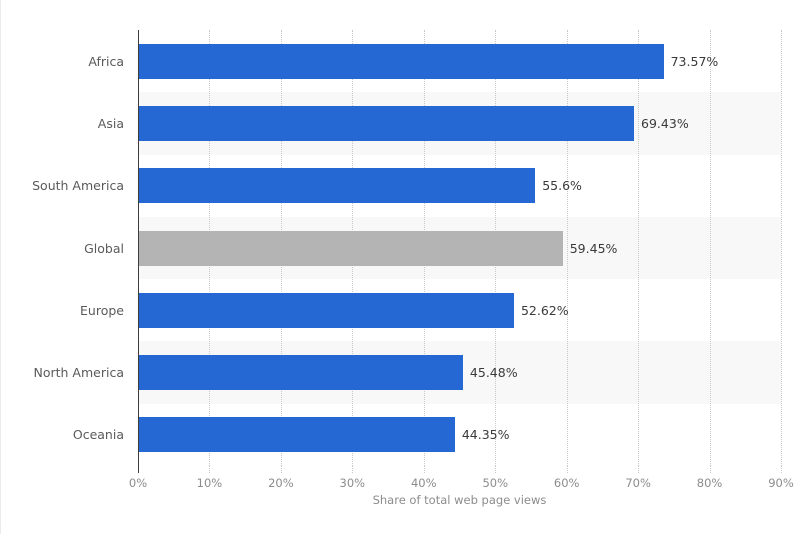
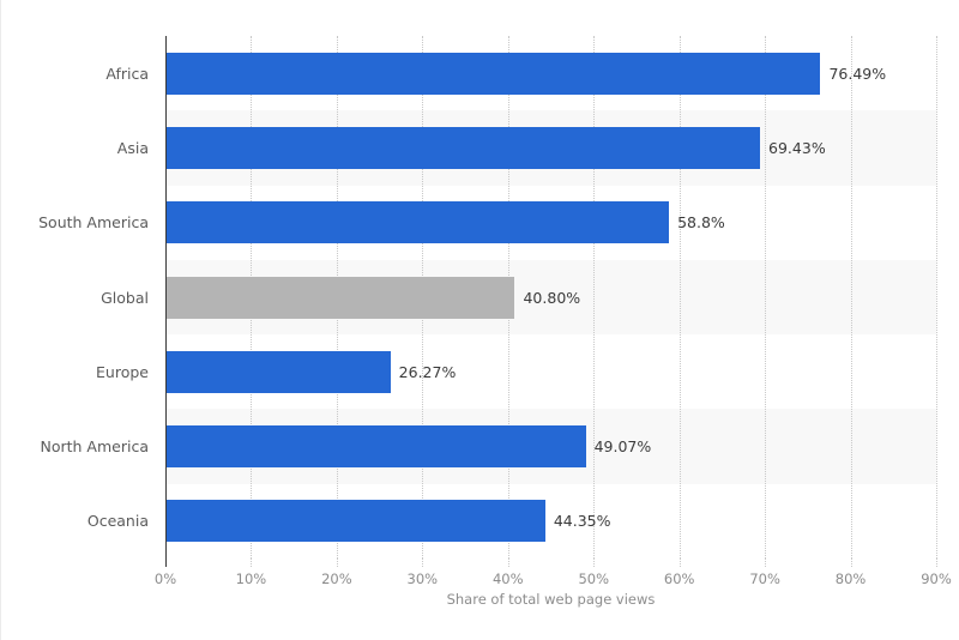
Africa: 73.57% -> 76.49%
South America: 55.6% -> 58.8%
Global: 59.45% -> 40.80%
Europe: 52.62% -> 26.27%
North America: 45.48% -> 49.07%
